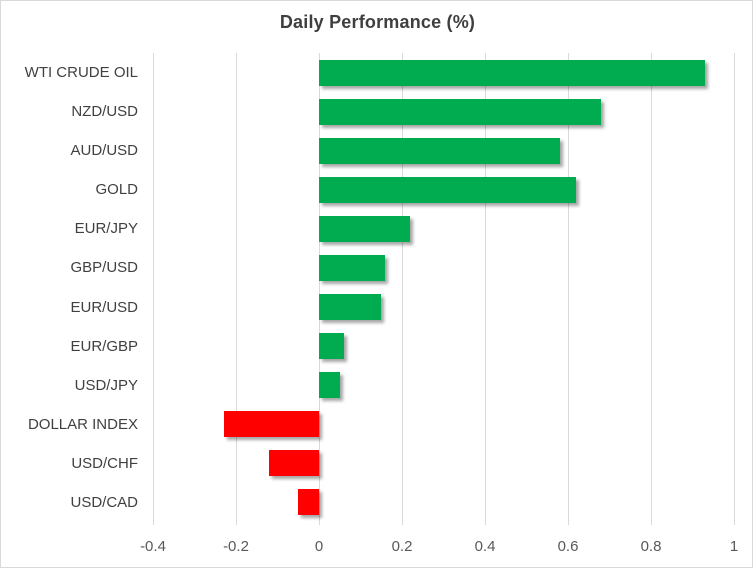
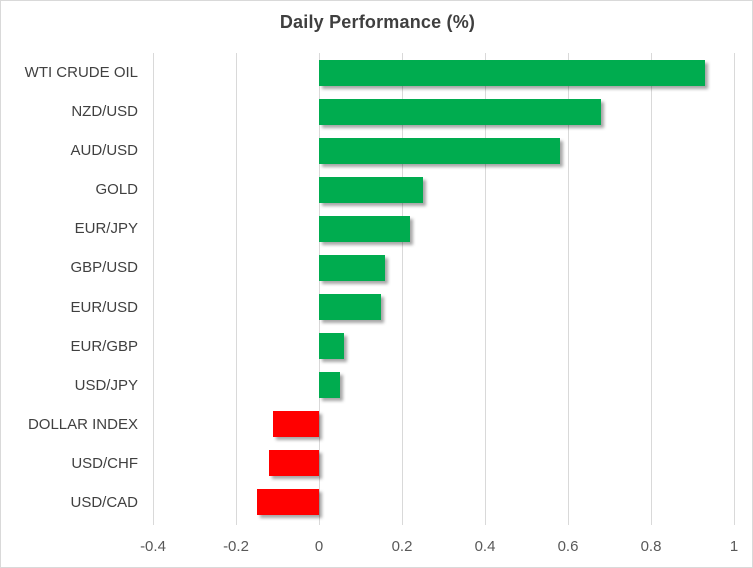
GOLD: 0.62 -> 0.25
DOLLAR INDEX: -0.23 -> -0.11
USD/CAD: -0.05 -> -0.15
